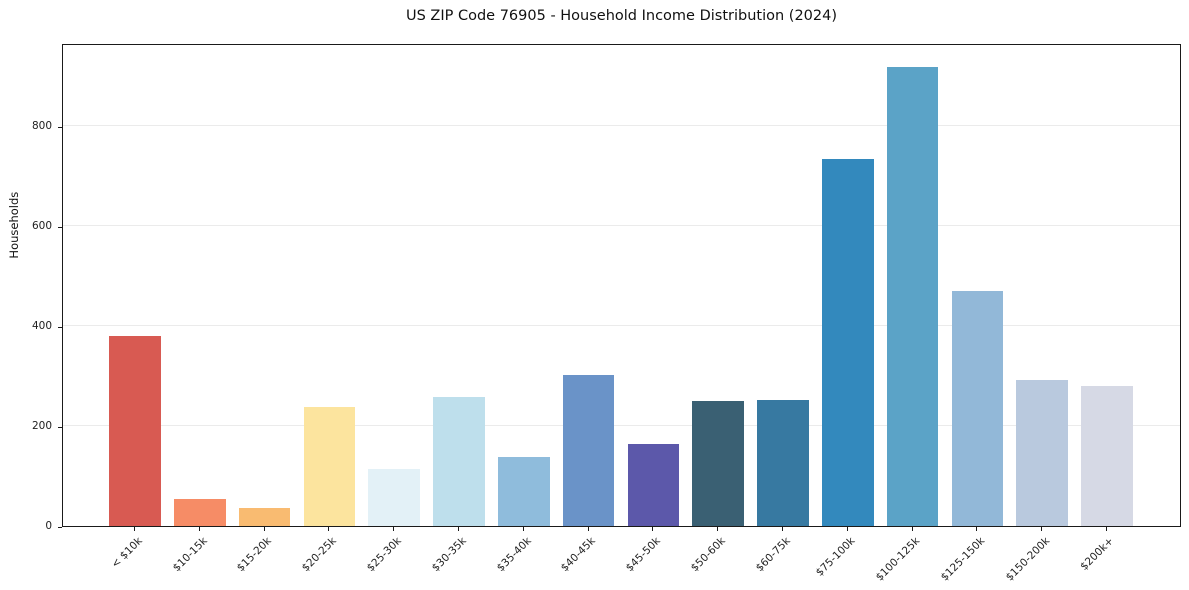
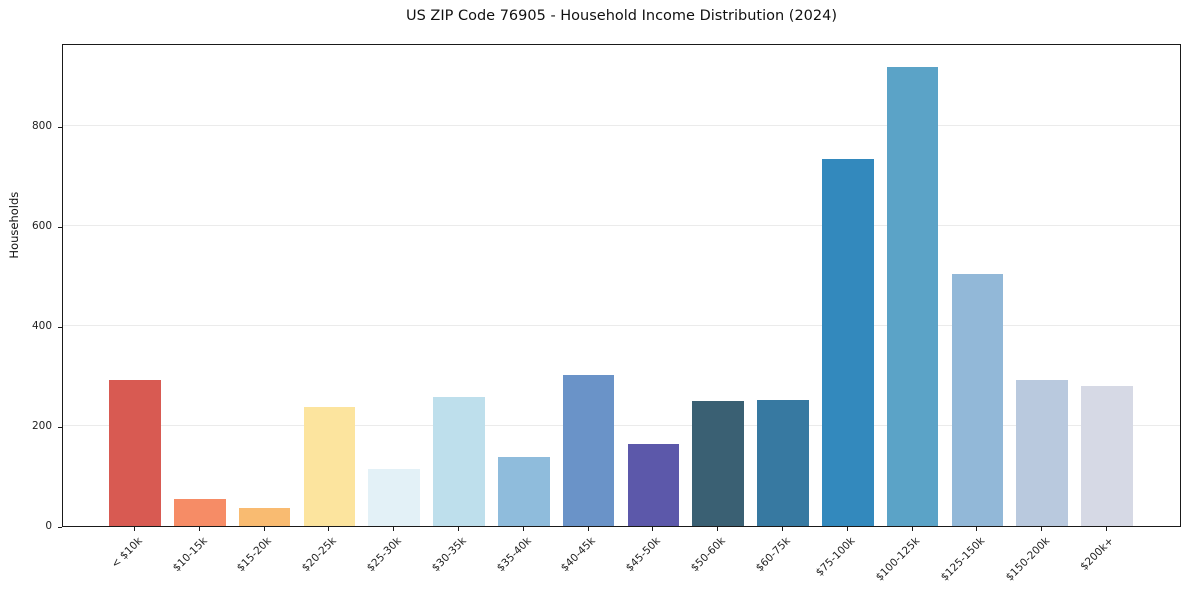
< $10k: 380 -> 290
$125-150k: 470 -> 500
